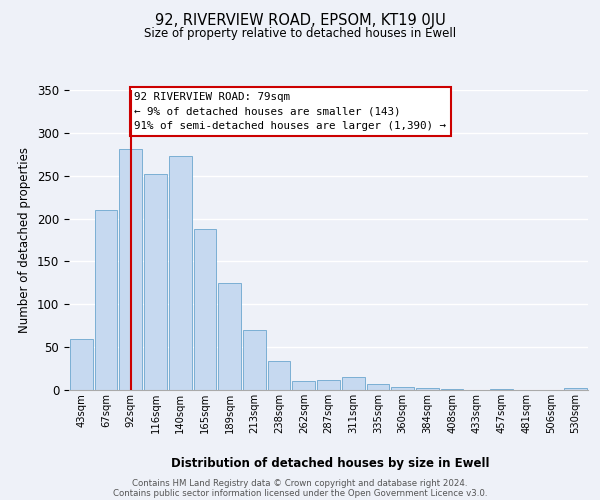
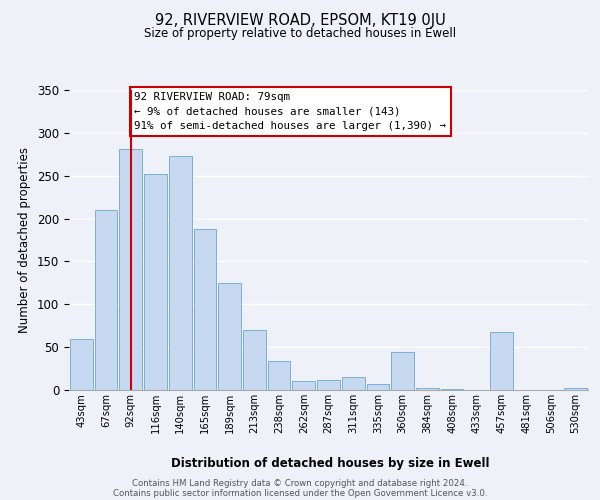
360sqm: 4 -> 44
457sqm: 1 -> 68
